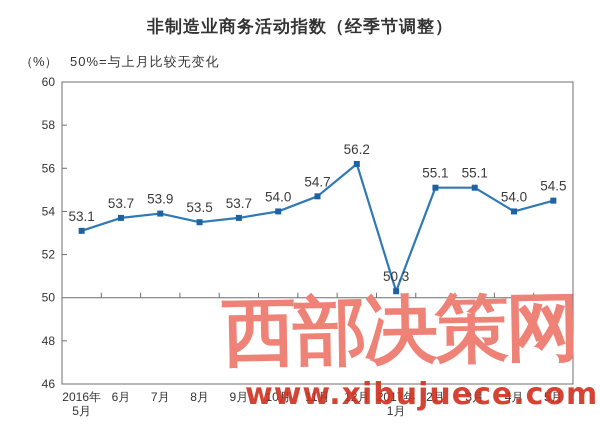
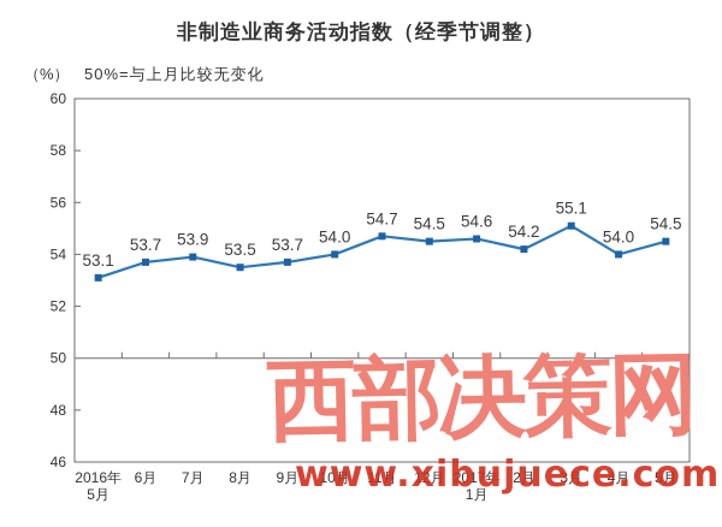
12月: 56.2 -> 54.5
2017年 1月: 50.3 -> 54.6
2月: 55.1 -> 54.2
